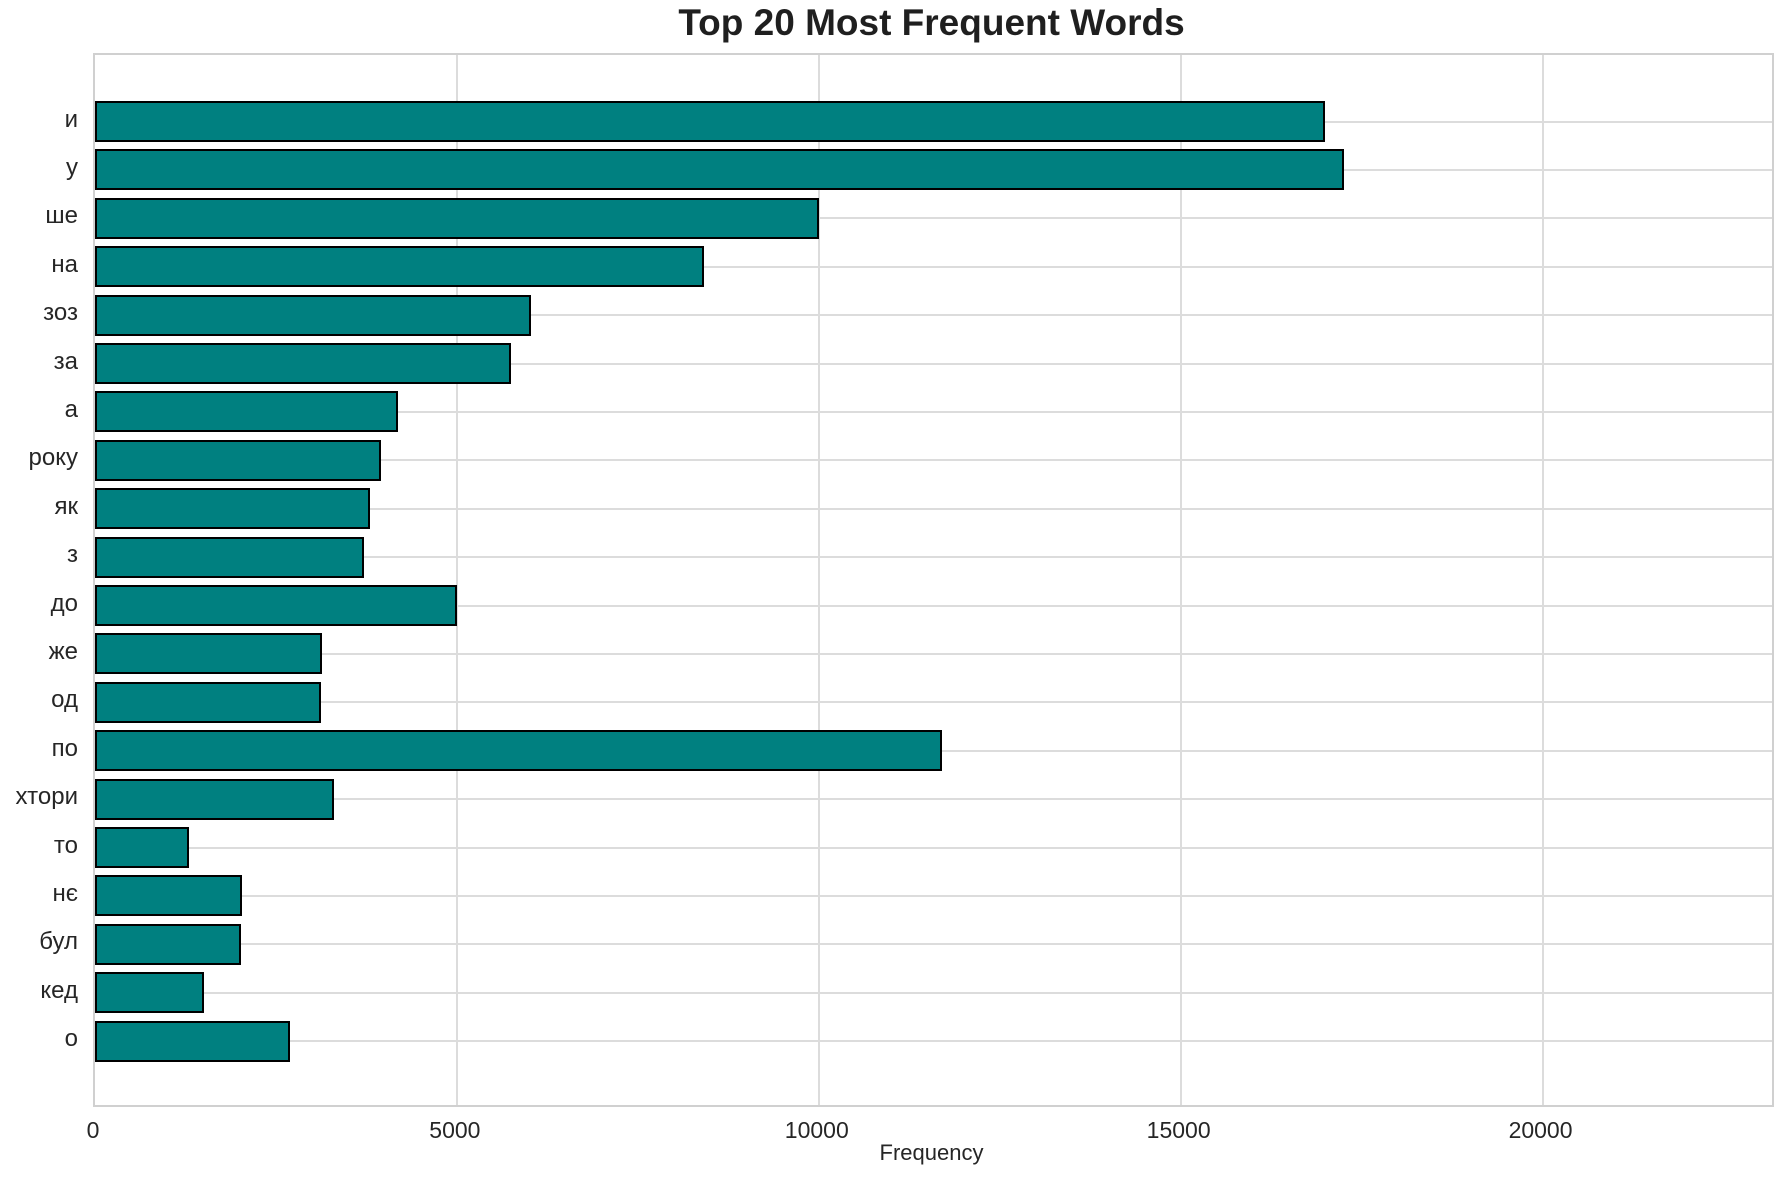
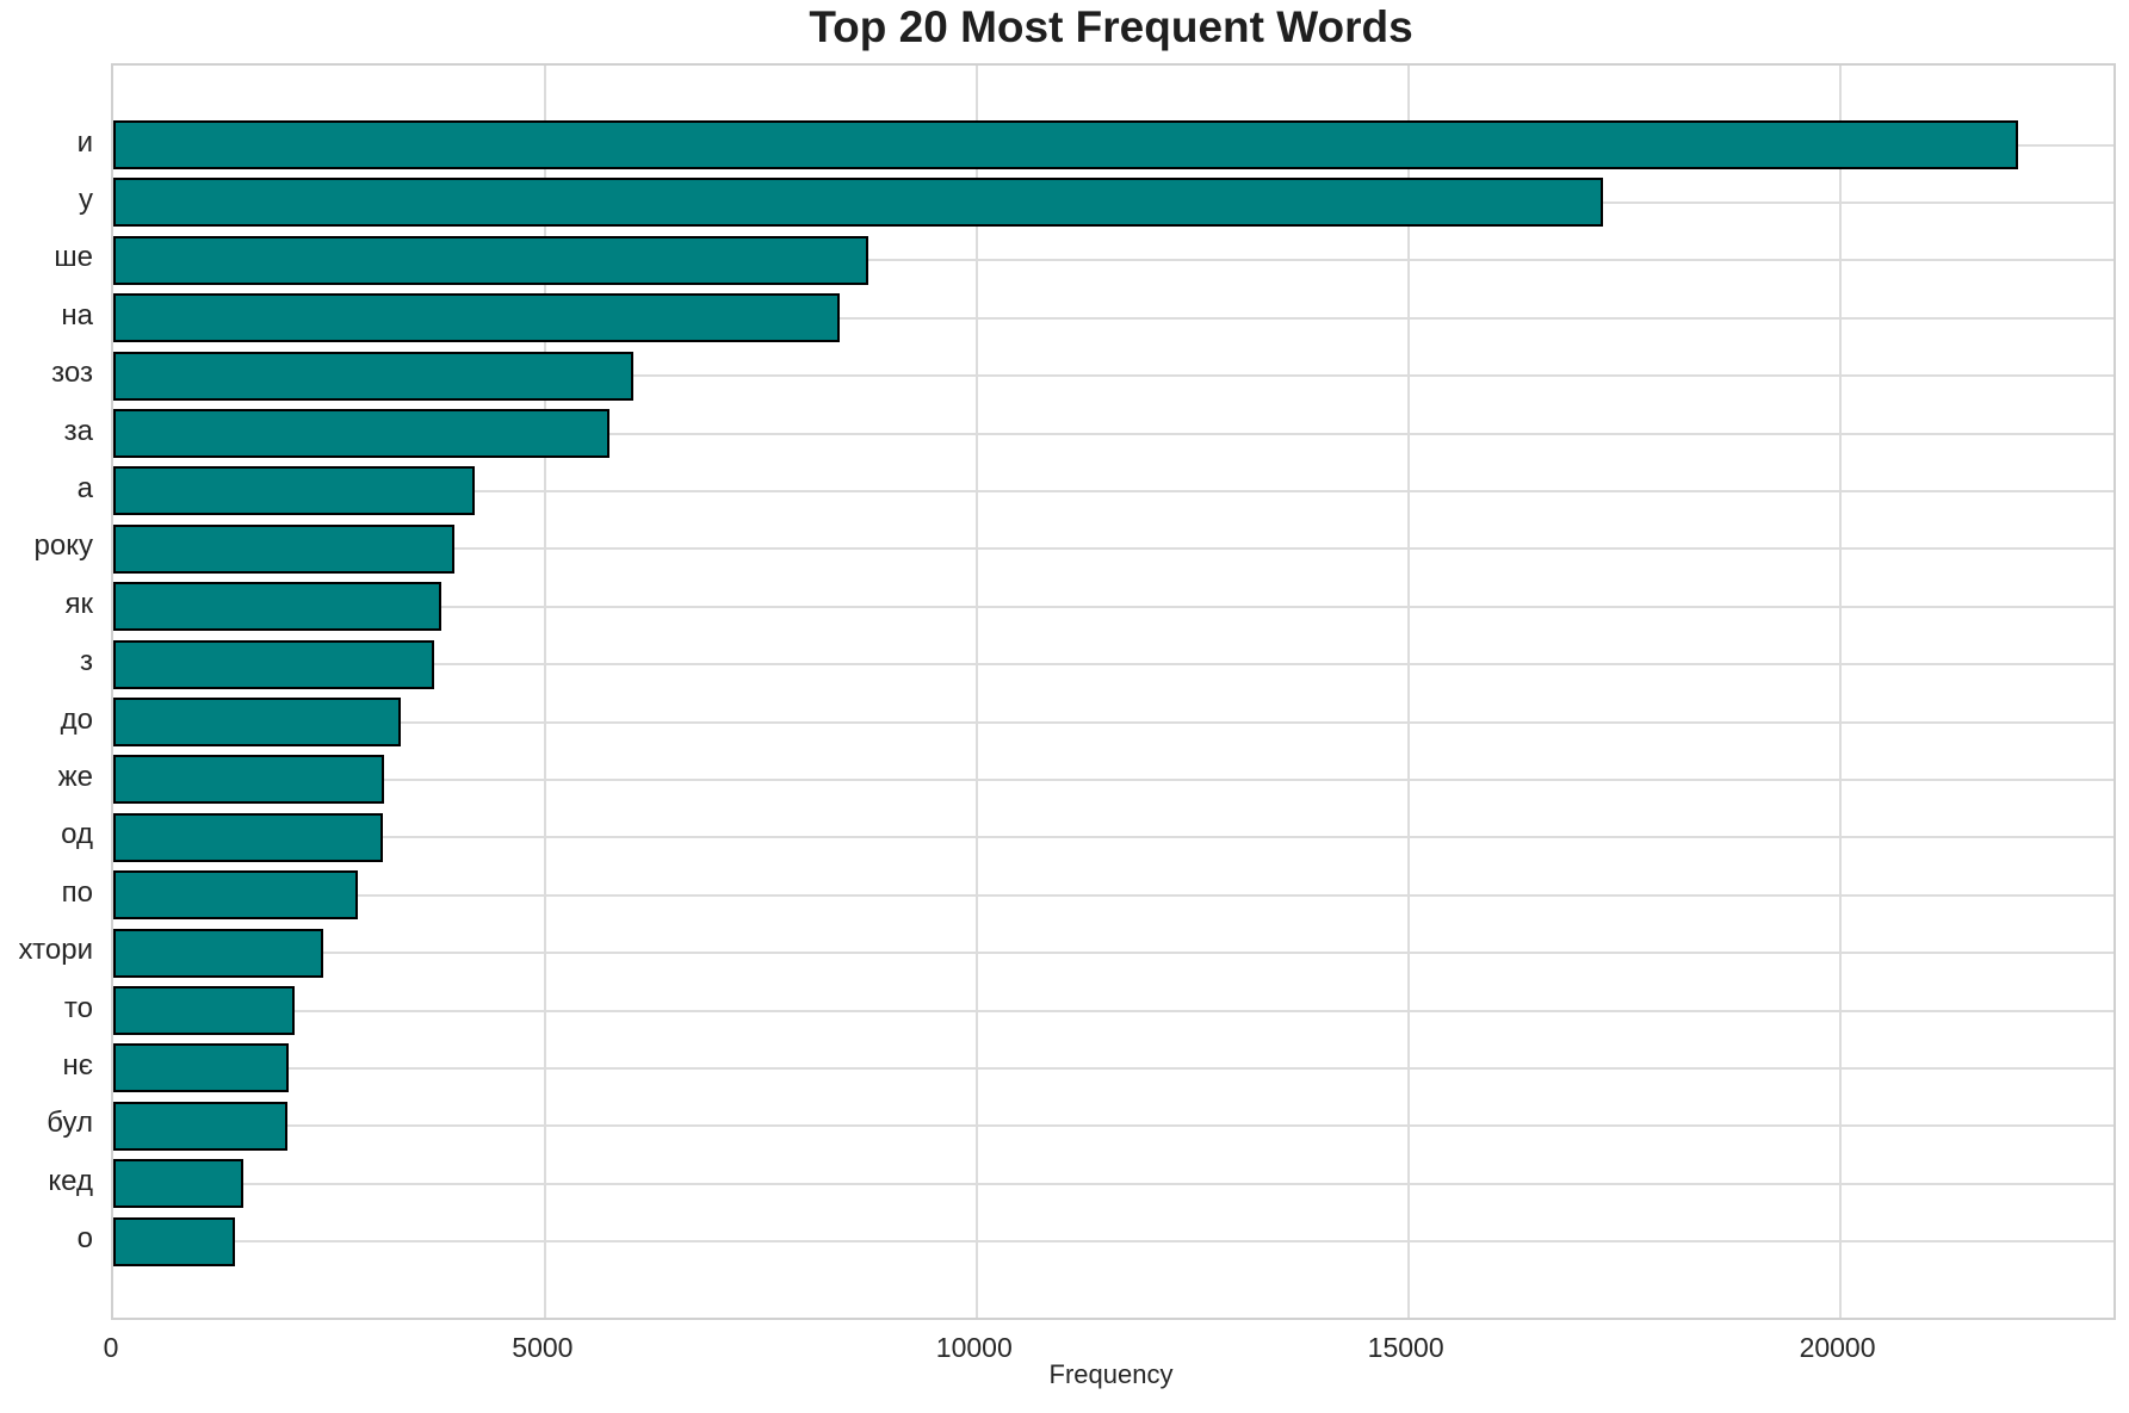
и: 17000 -> 22100
ше: 10000 -> 8700
до: 5000 -> 3300
по: 11700 -> 2800
хтори: 3300 -> 2400
то: 1300 -> 2100
о: 2700 -> 1400
